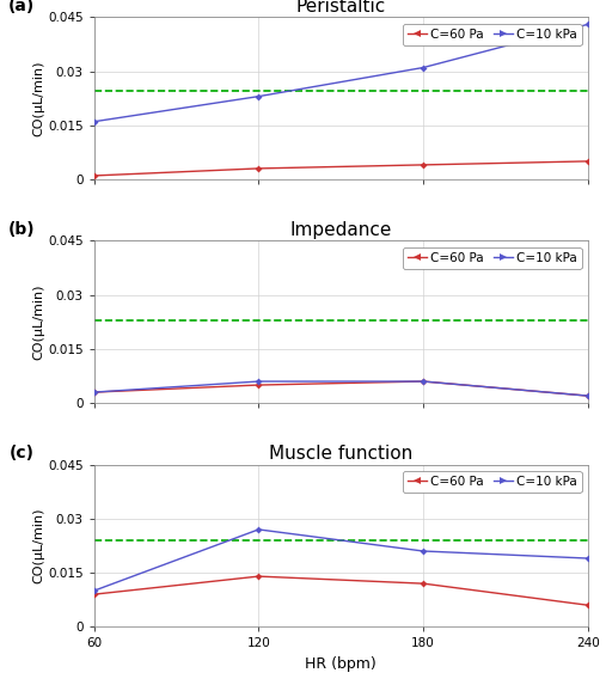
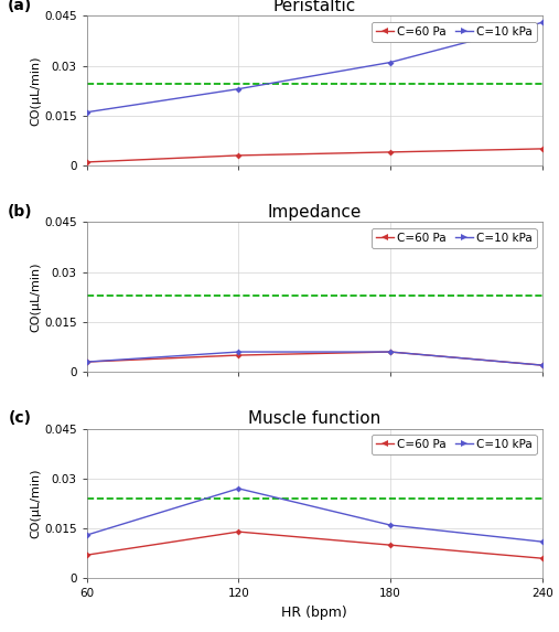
Muscle function/C=60 Pa/60: 0.009 -> 0.007
Muscle function/C=10 kPa/60: 0.010 -> 0.013
Muscle function/C=60 Pa/180: 0.012 -> 0.010
Muscle function/C=10 kPa/180: 0.021 -> 0.016
Muscle function/C=10 kPa/240: 0.019 -> 0.011
